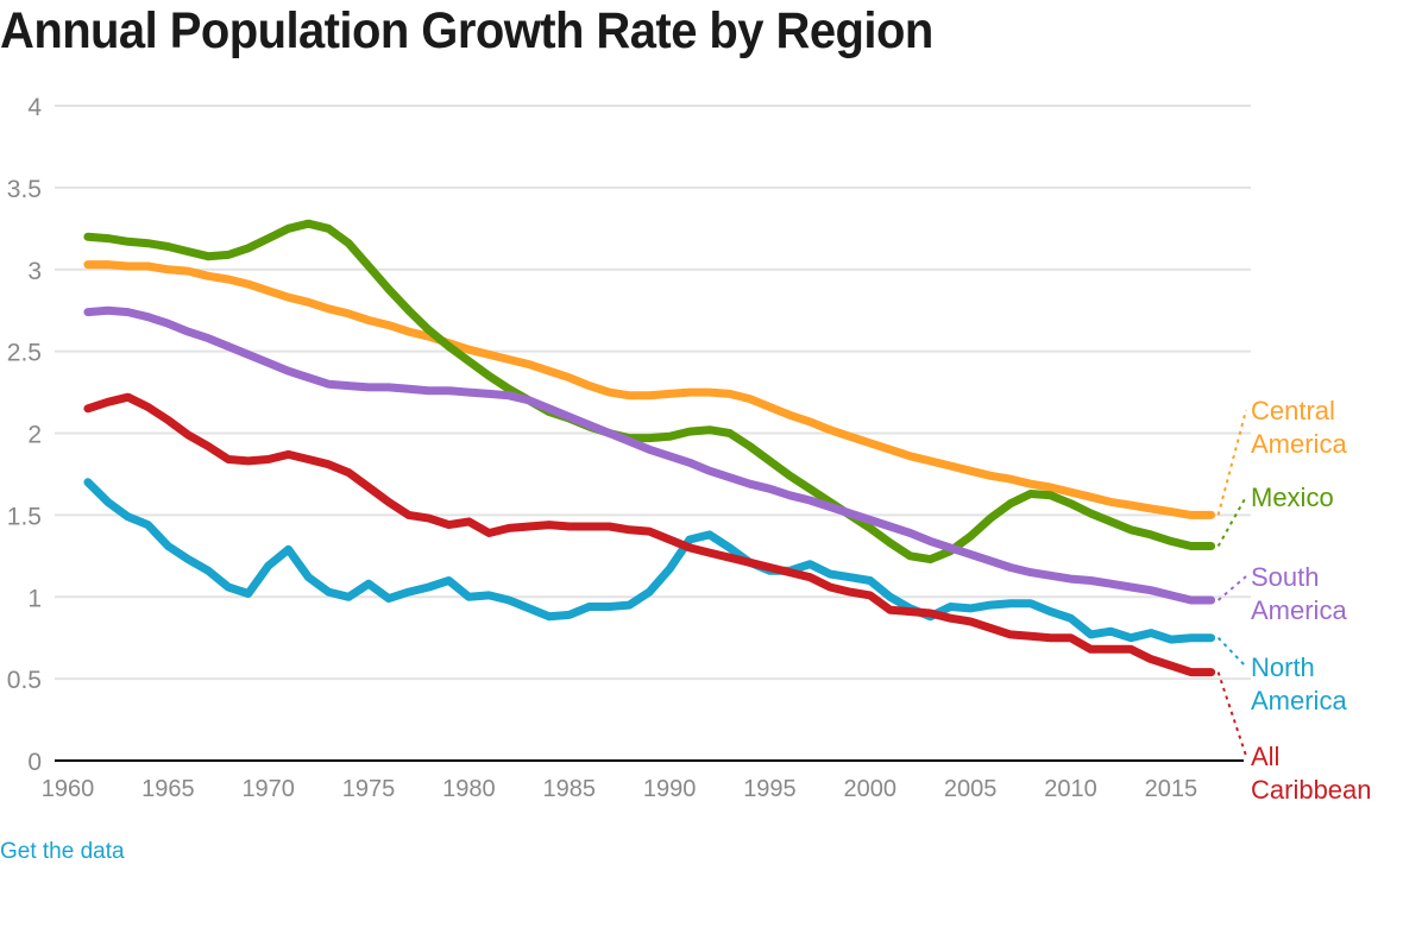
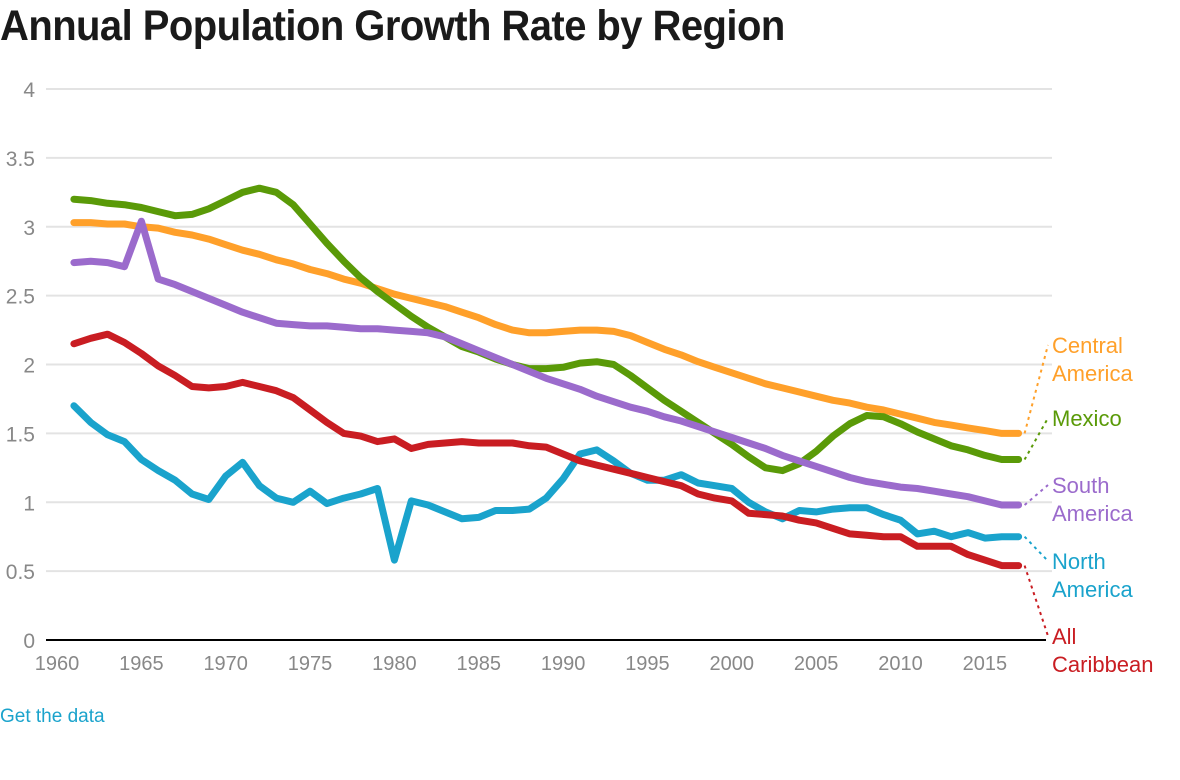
South America/1965: 2.67 -> 3.04
North America/1980: 1.00 -> 0.58
